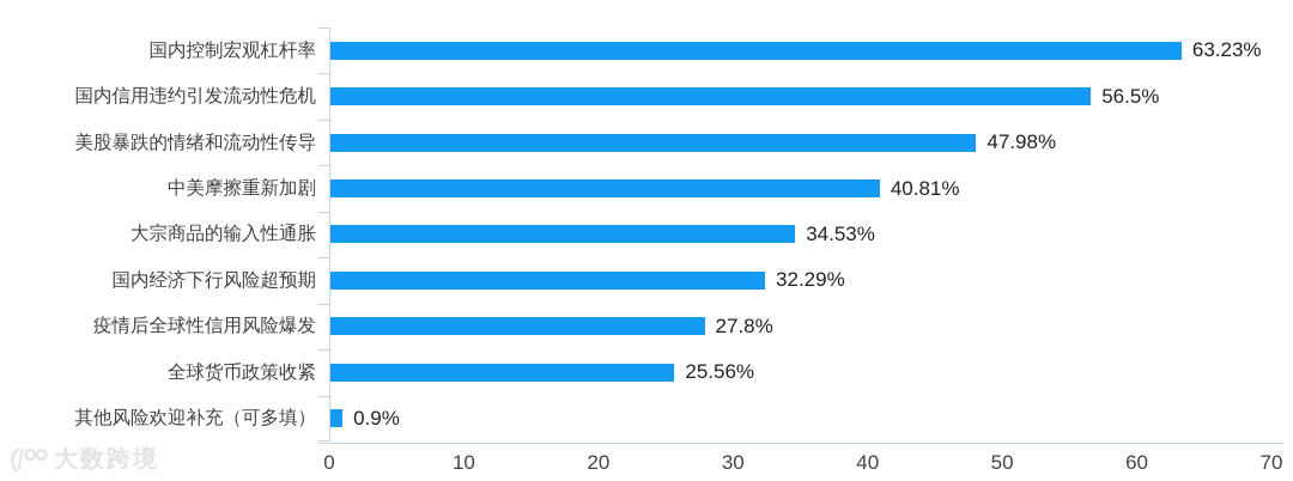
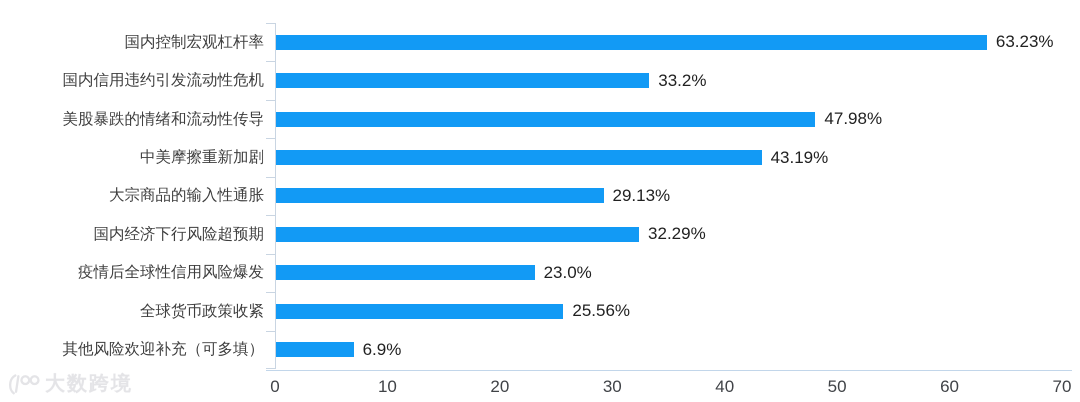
国内信用违约引发流动性危机: 56.5% -> 33.2%
中美摩擦重新加剧: 40.81% -> 43.19%
大宗商品的输入性通胀: 34.53% -> 29.13%
疫情后全球性信用风险爆发: 27.8% -> 23.0%
其他风险欢迎补充（可多填）: 0.9% -> 6.9%
